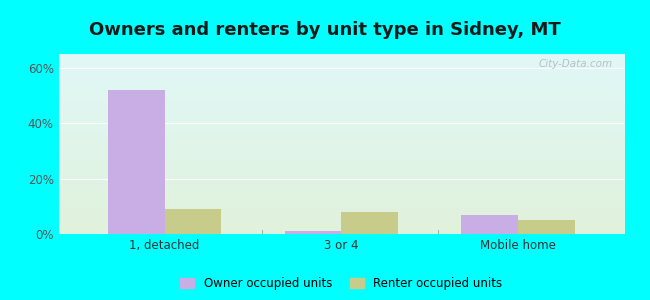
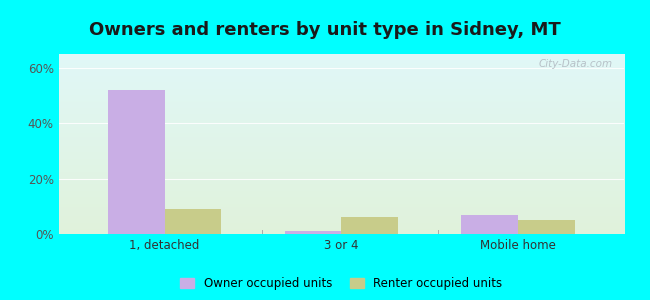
Renter occupied units/3 or 4: 8% -> 6%
